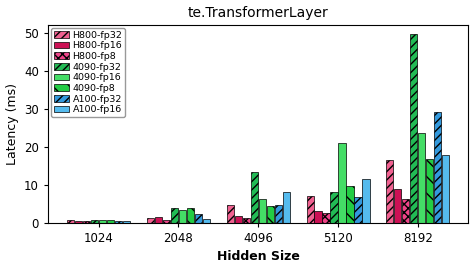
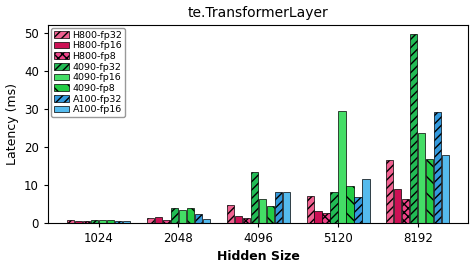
A100-fp32/4096: 4.7 -> 8.0
4090-fp16/5120: 21.0 -> 29.5
